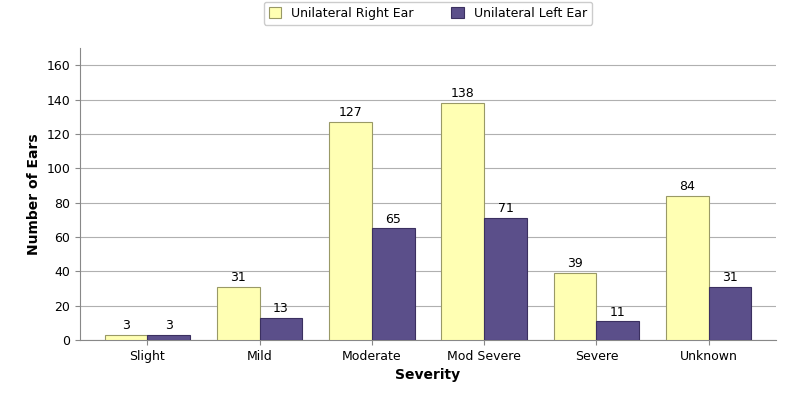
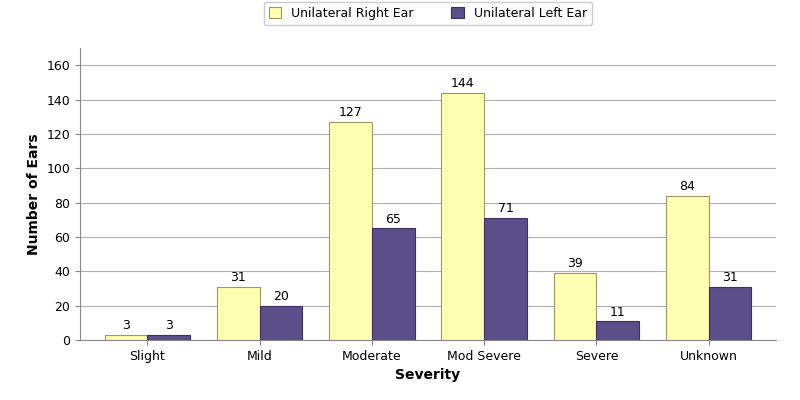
Unilateral Left Ear/Mild: 13 -> 20
Unilateral Right Ear/Mod Severe: 138 -> 144
